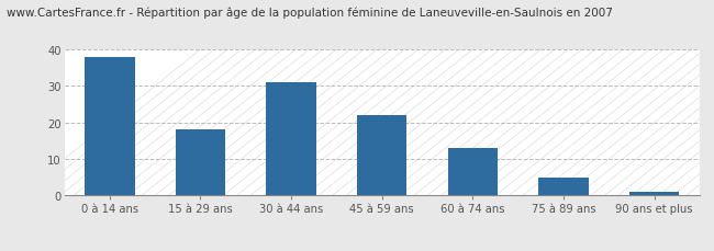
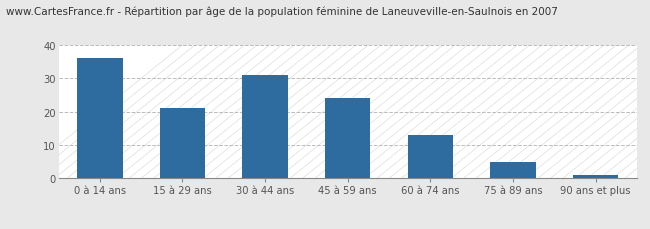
0 à 14 ans: 38 -> 36
15 à 29 ans: 18 -> 21
45 à 59 ans: 22 -> 24
